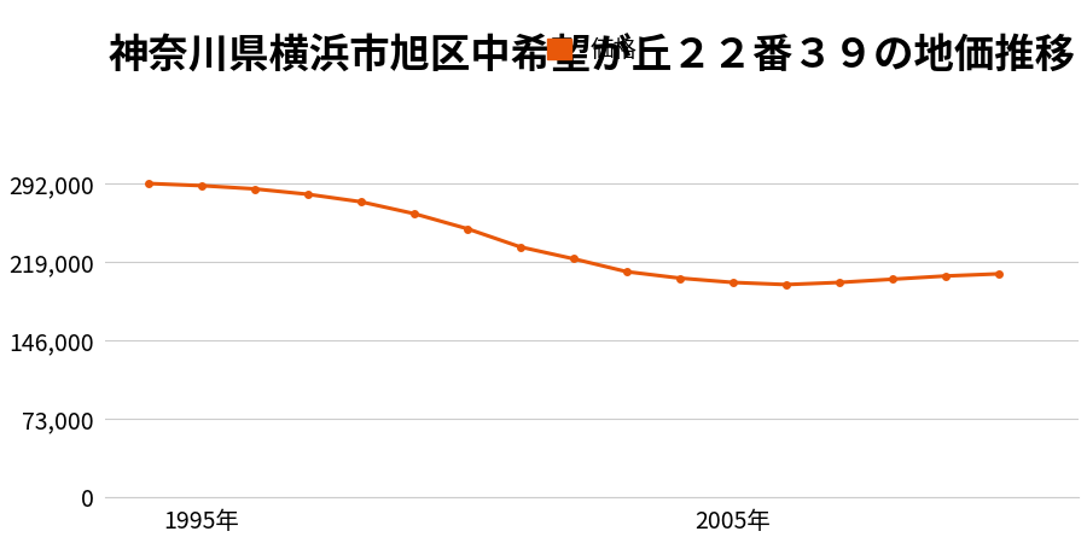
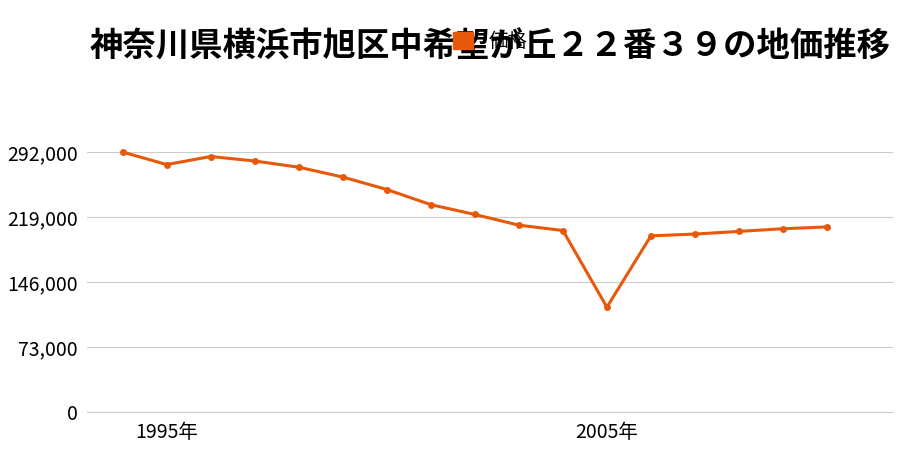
1995年: 290,000 -> 278,000
2005年: 200,000 -> 118,000
